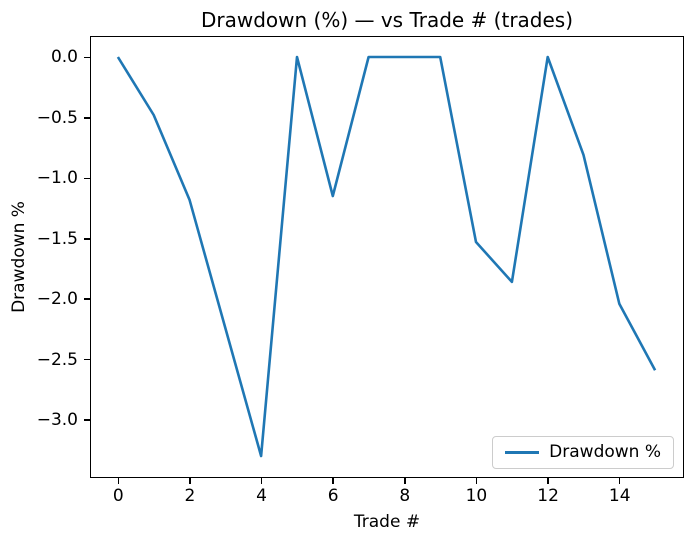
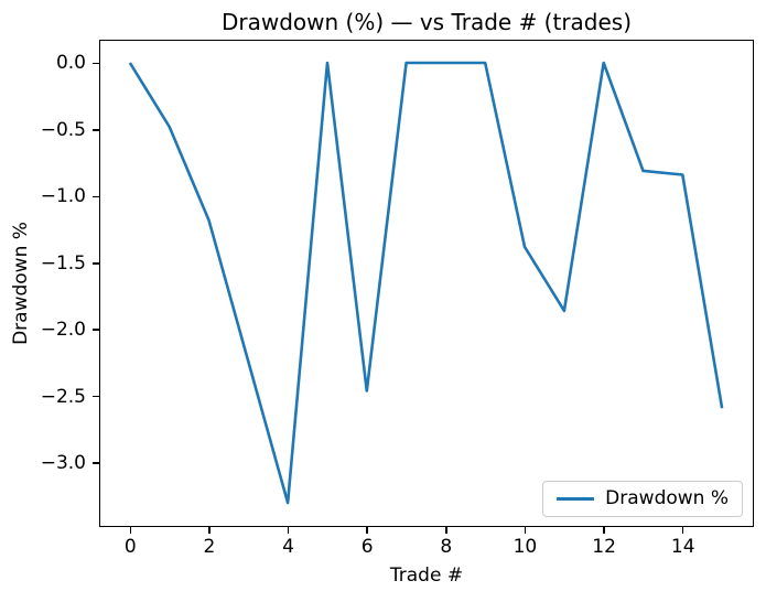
6: -1.15 -> -2.46
10: -1.53 -> -1.38
14: -2.04 -> -0.84
